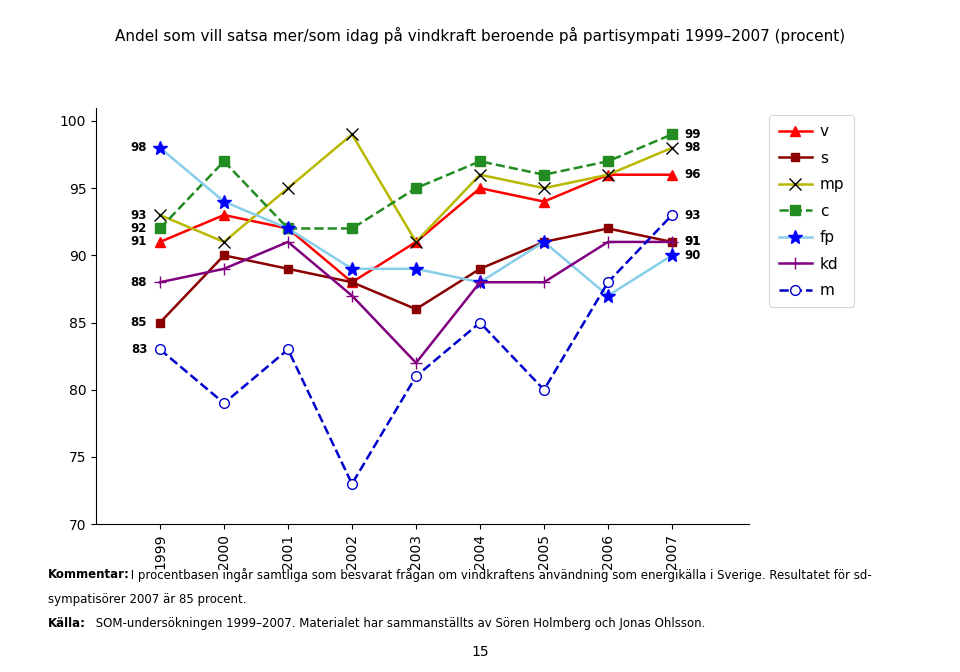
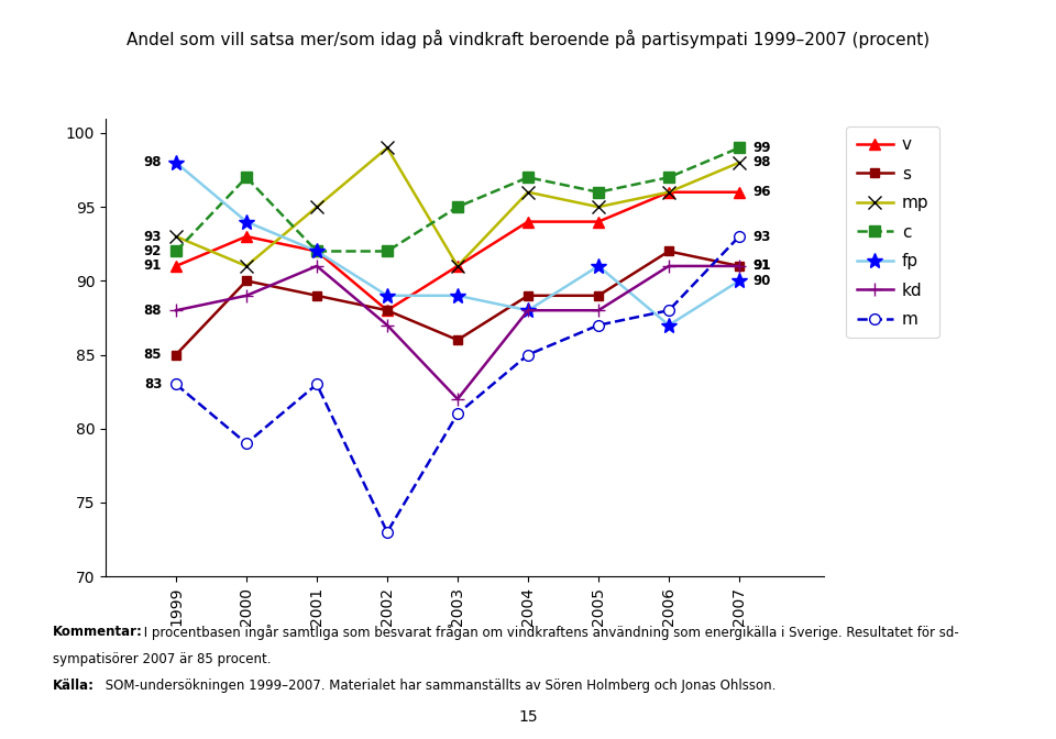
v/2004: 95 -> 94
s/2005: 91 -> 89
m/2005: 80 -> 87
